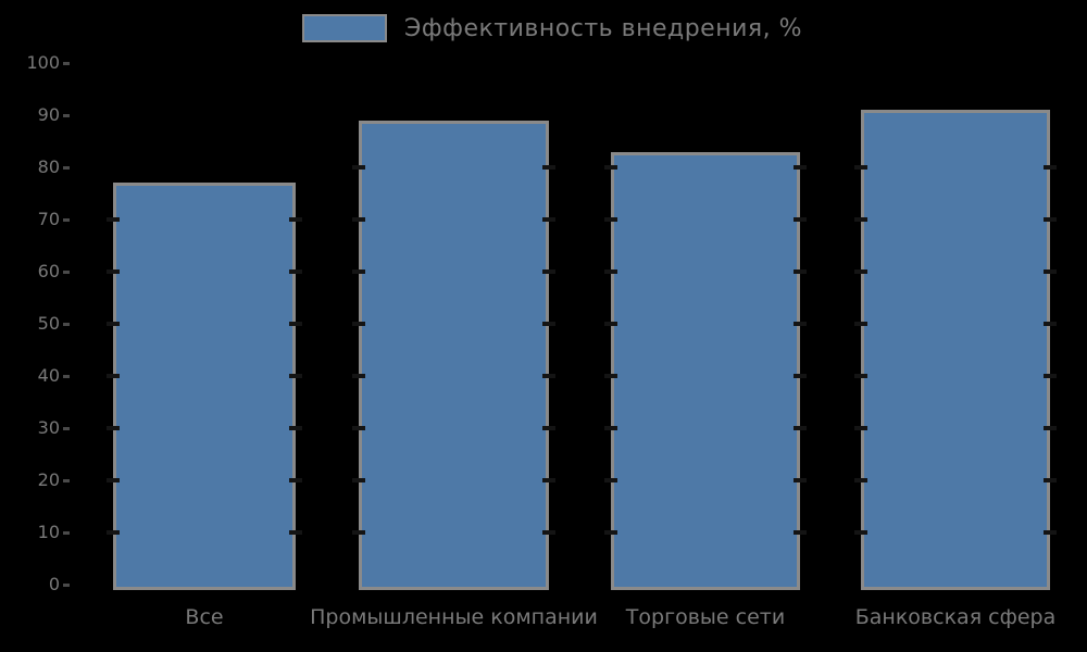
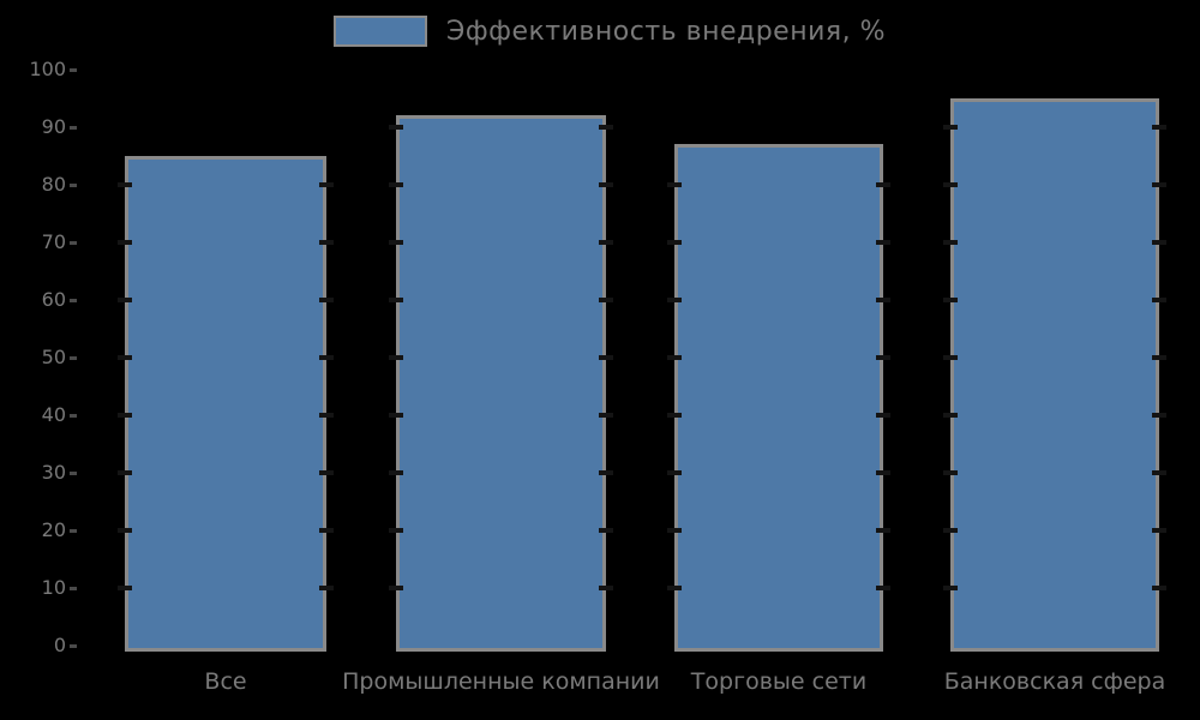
Все: 77 -> 85
Промышленные компании: 89 -> 92
Торговые сети: 83 -> 87
Банковская сфера: 91 -> 95
